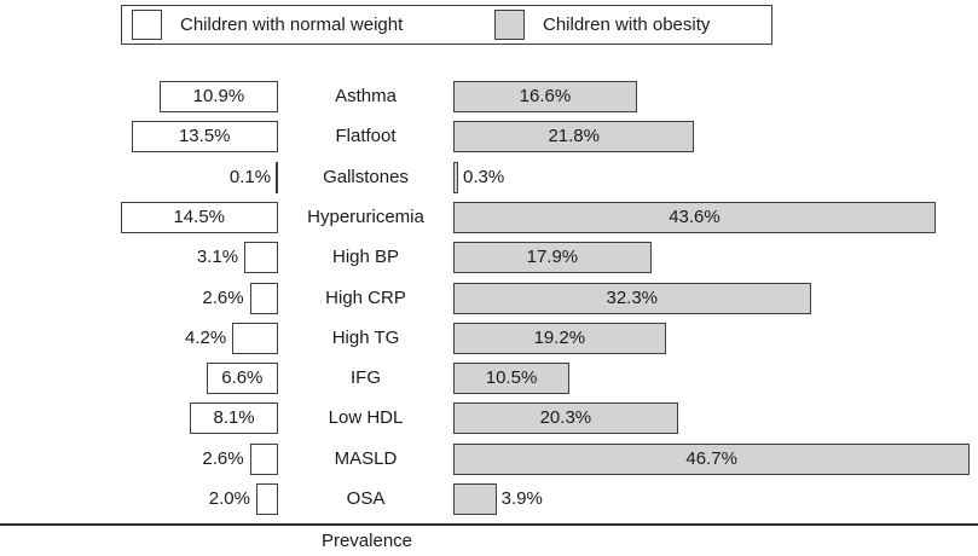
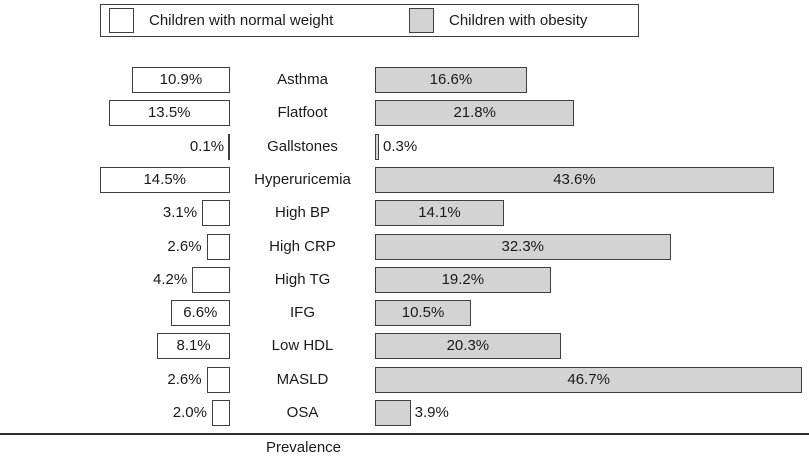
Children with obesity/High BP: 17.9% -> 14.1%
